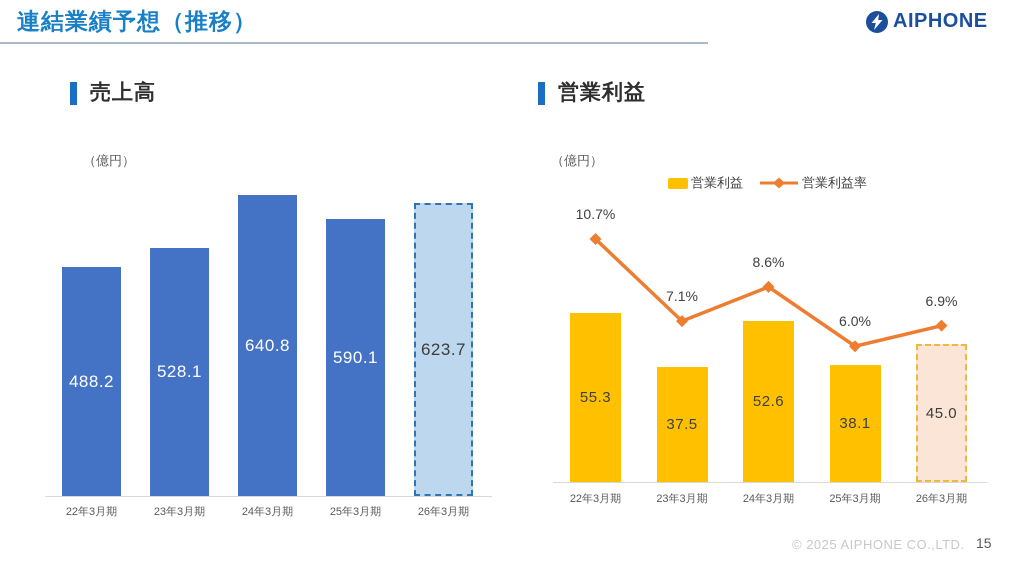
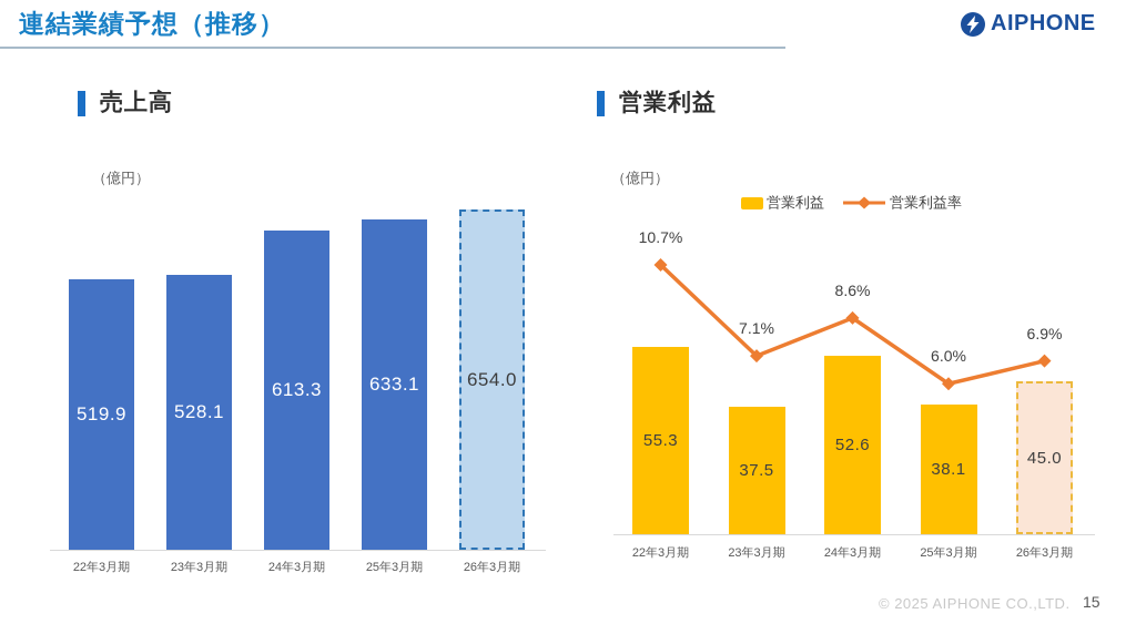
売上高/22年3月期: 488.2 -> 519.9
売上高/24年3月期: 640.8 -> 613.3
売上高/25年3月期: 590.1 -> 633.1
売上高/26年3月期: 623.7 -> 654.0
